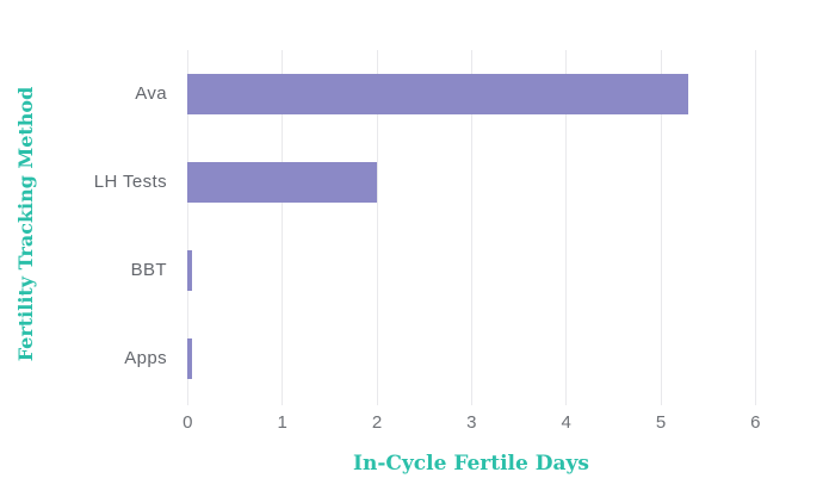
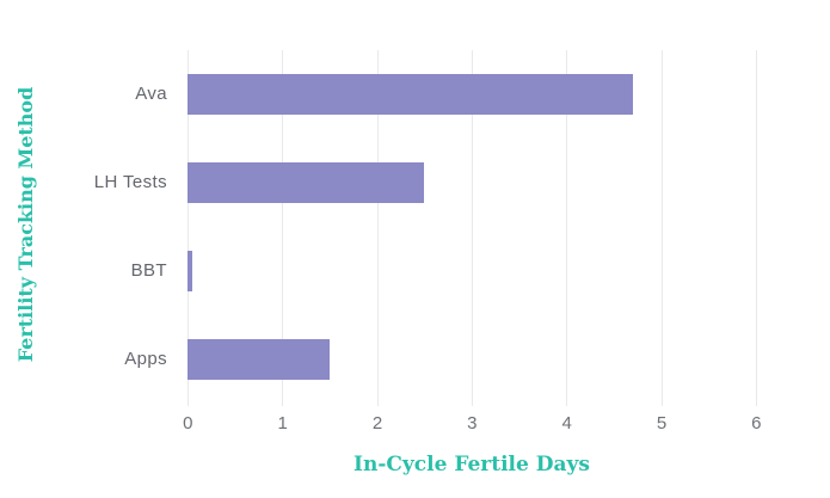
Ava: 5.3 -> 4.7
LH Tests: 2.0 -> 2.5
Apps: 0.1 -> 1.5
